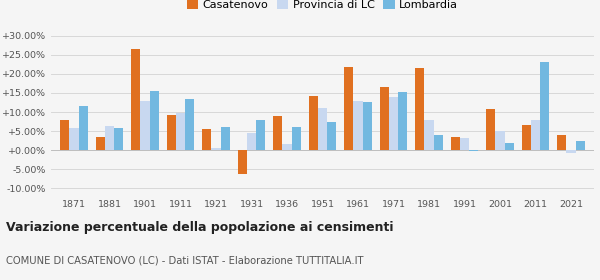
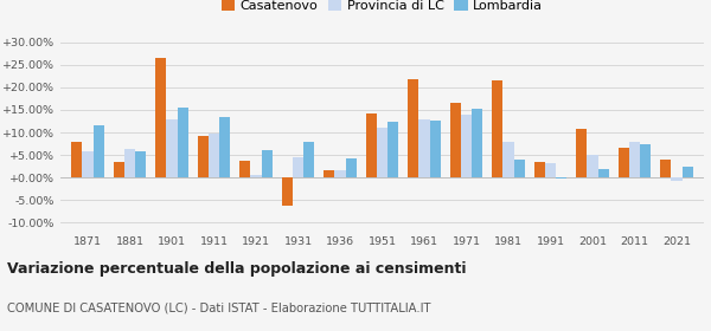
Casatenovo/1921: 5.5% -> 3.8%
Casatenovo/1936: 9.0% -> 1.5%
Lombardia/1936: 6.0% -> 4.3%
Lombardia/1951: 7.5% -> 12.3%
Lombardia/2011: 23.0% -> 7.3%
